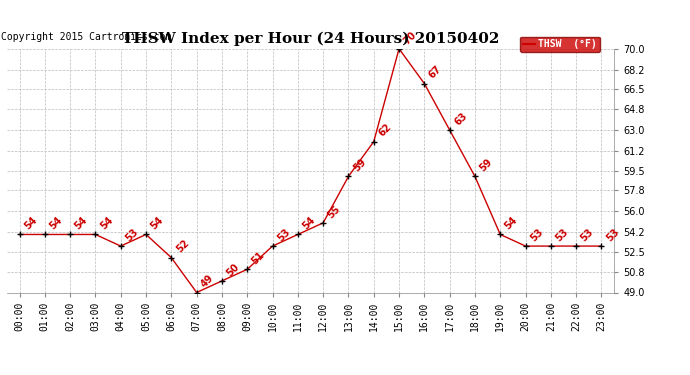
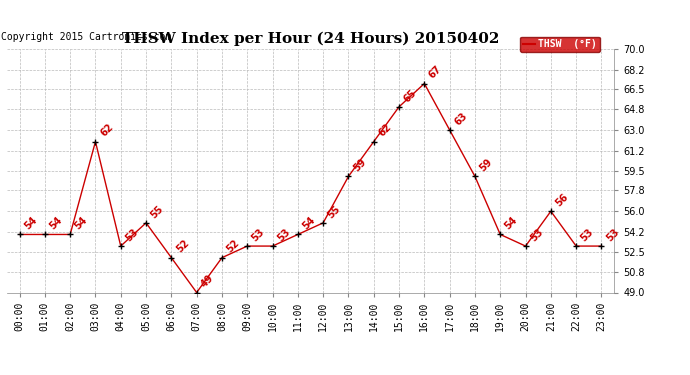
03:00: 54 -> 62
05:00: 54 -> 55
08:00: 50 -> 52
09:00: 51 -> 53
15:00: 70 -> 65
21:00: 53 -> 56
